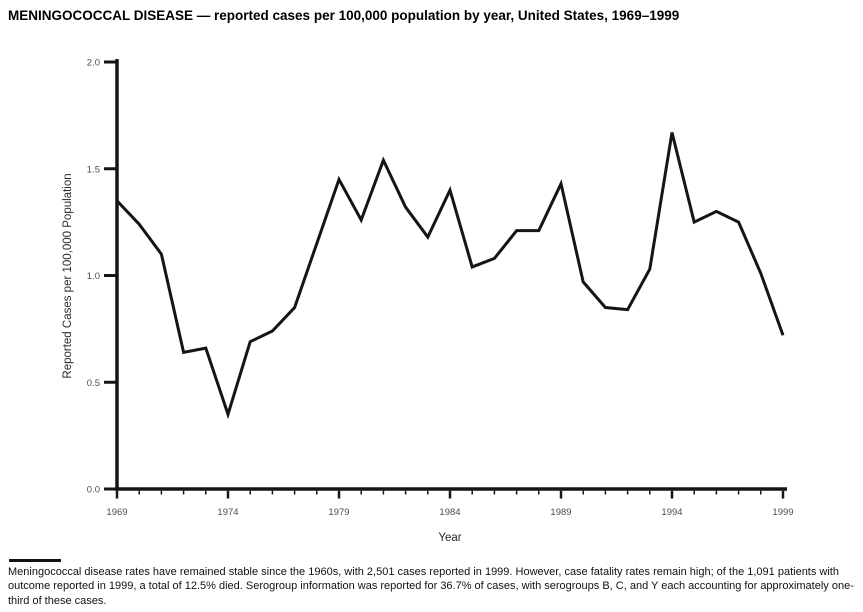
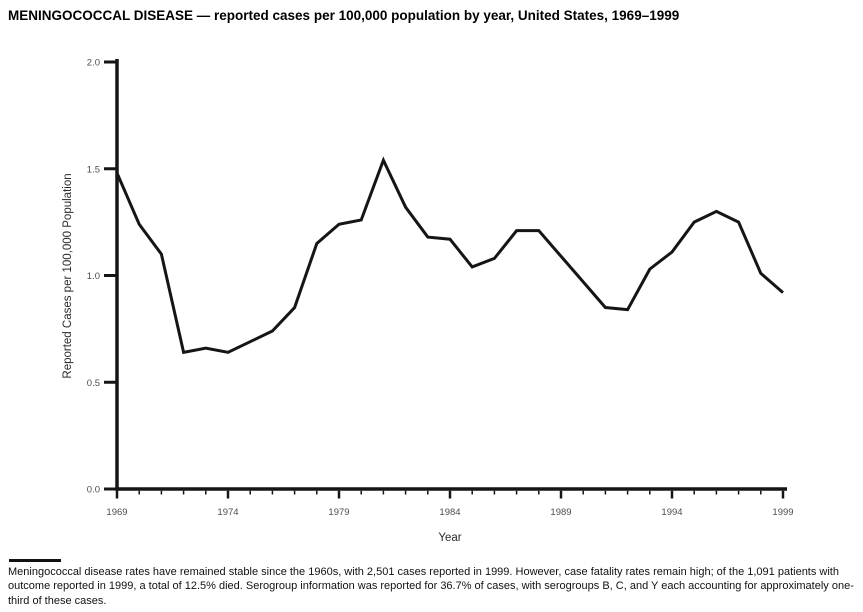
1969: 1.35 -> 1.48
1974: 0.35 -> 0.64
1979: 1.45 -> 1.24
1984: 1.40 -> 1.17
1989: 1.43 -> 1.09
1994: 1.67 -> 1.11
1999: 0.72 -> 0.92
